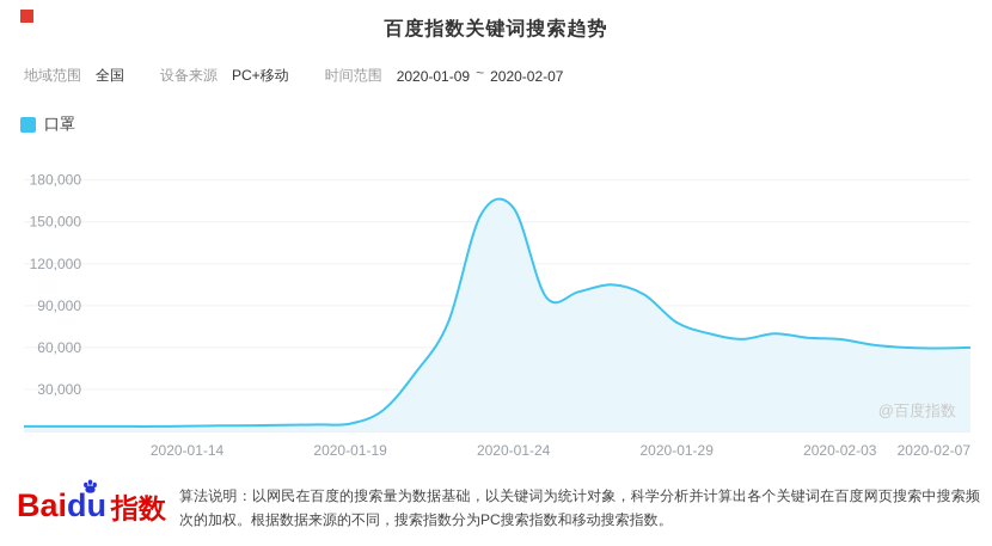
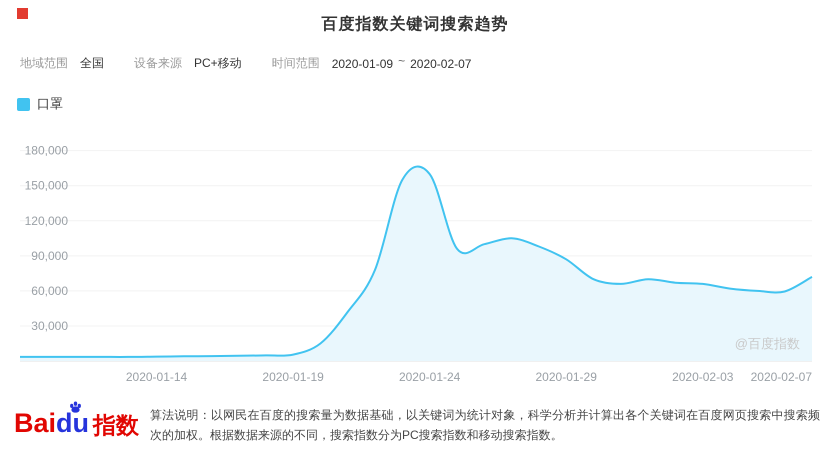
2020-01-29: 78000 -> 87000
2020-02-07: 60000 -> 72000
